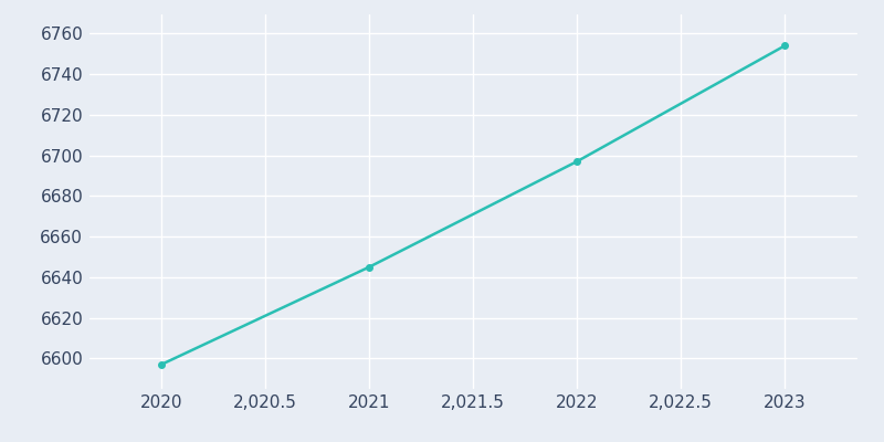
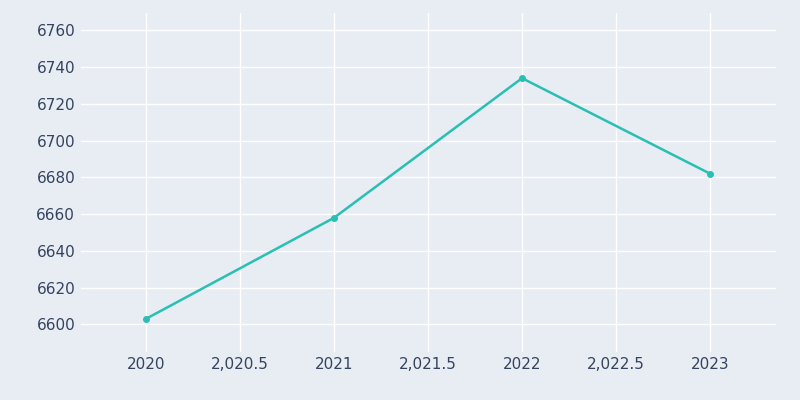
2020: 6597 -> 6603
2021: 6645 -> 6658
2022: 6697 -> 6734
2023: 6754 -> 6682
